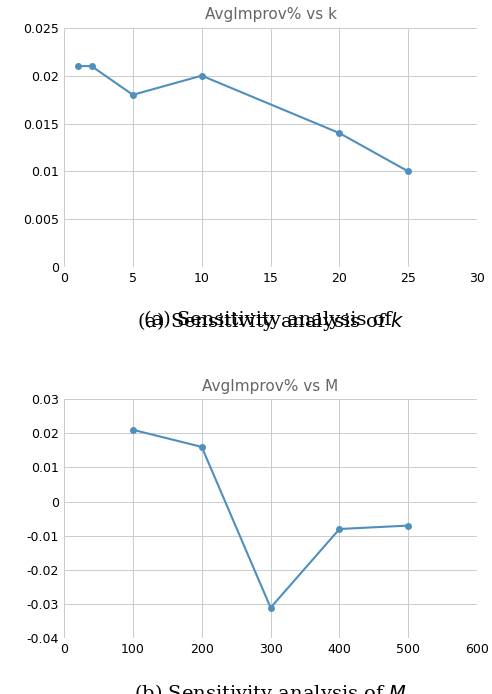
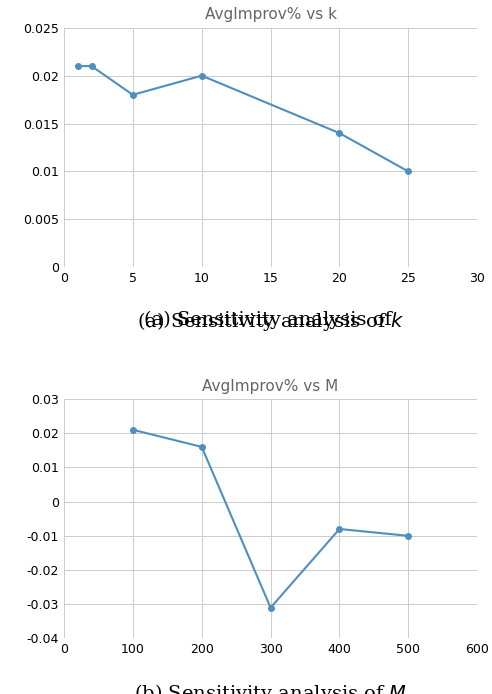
AvgImprov% vs M/500: -0.007 -> -0.010
